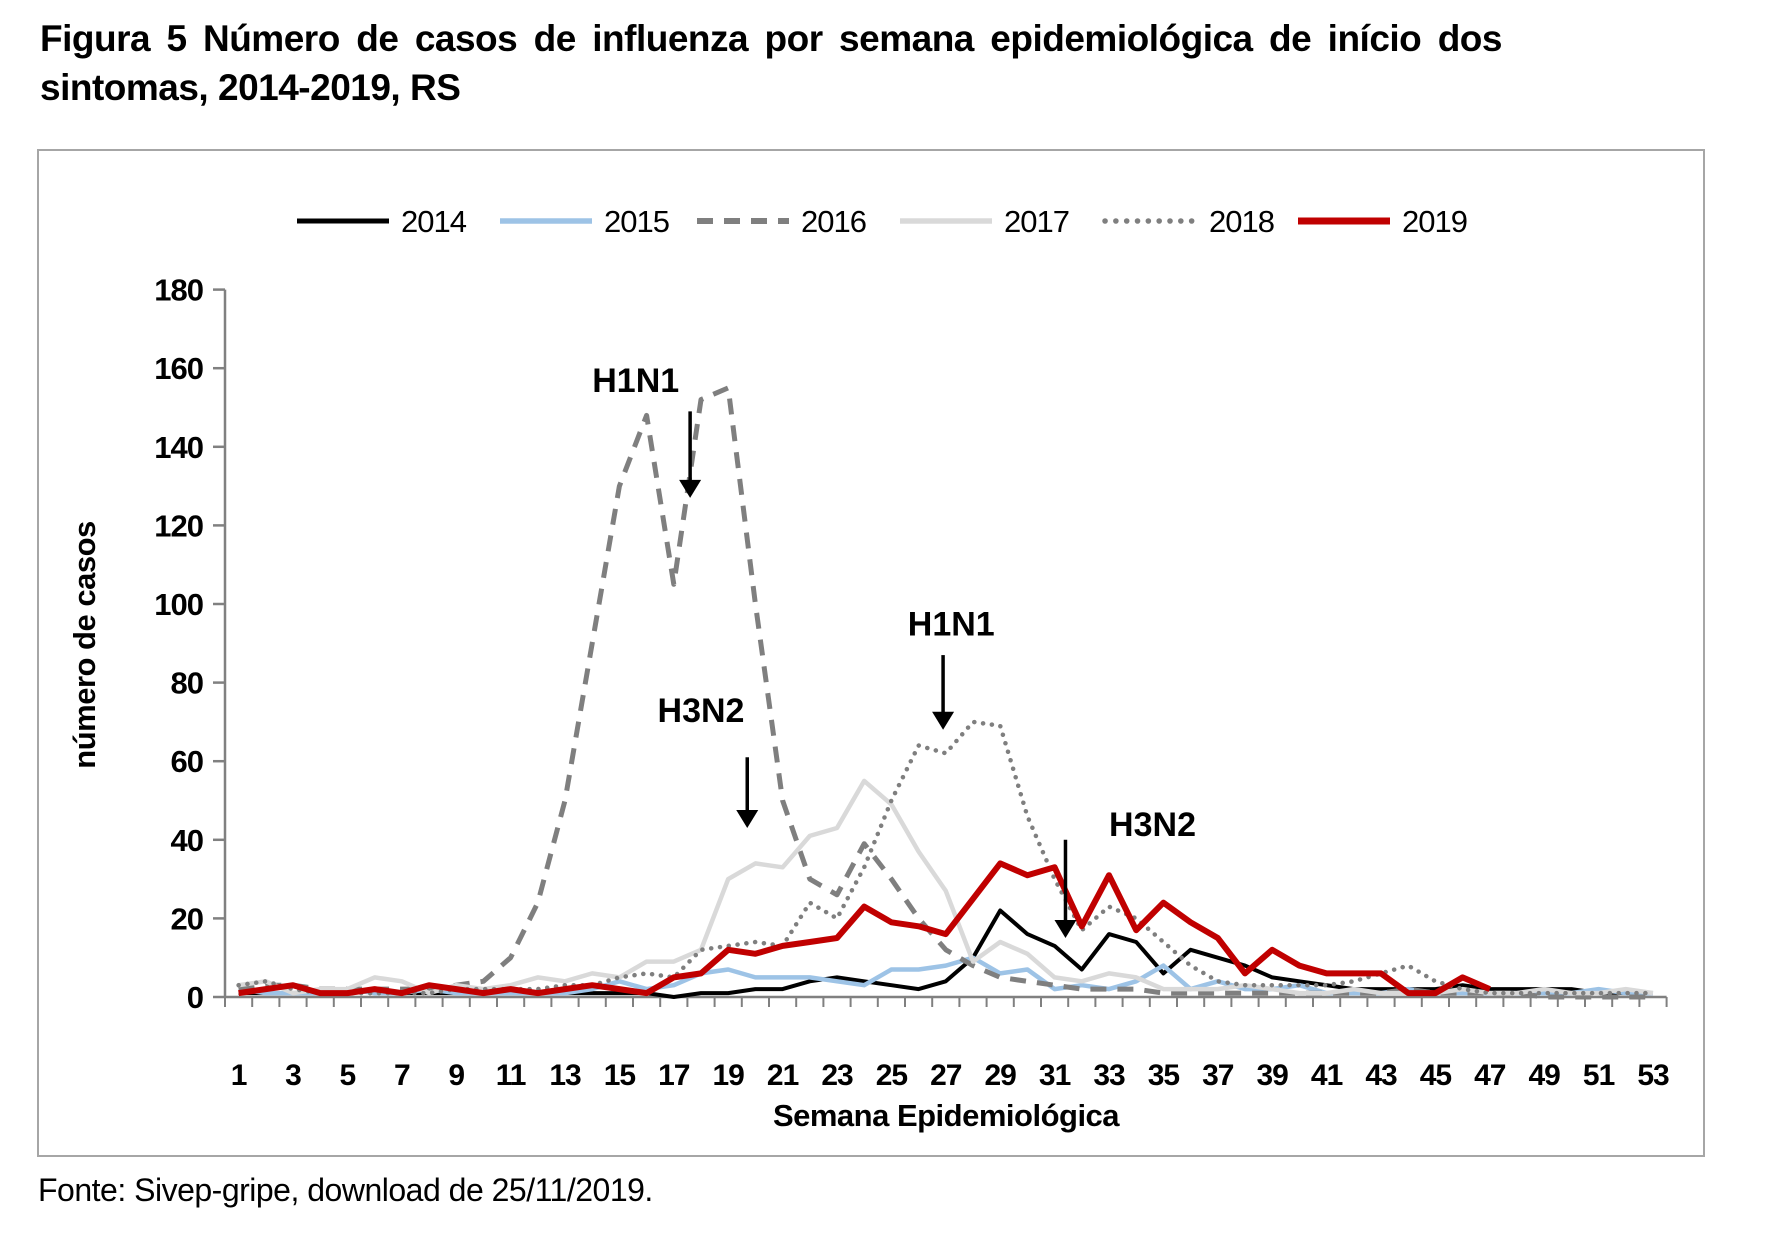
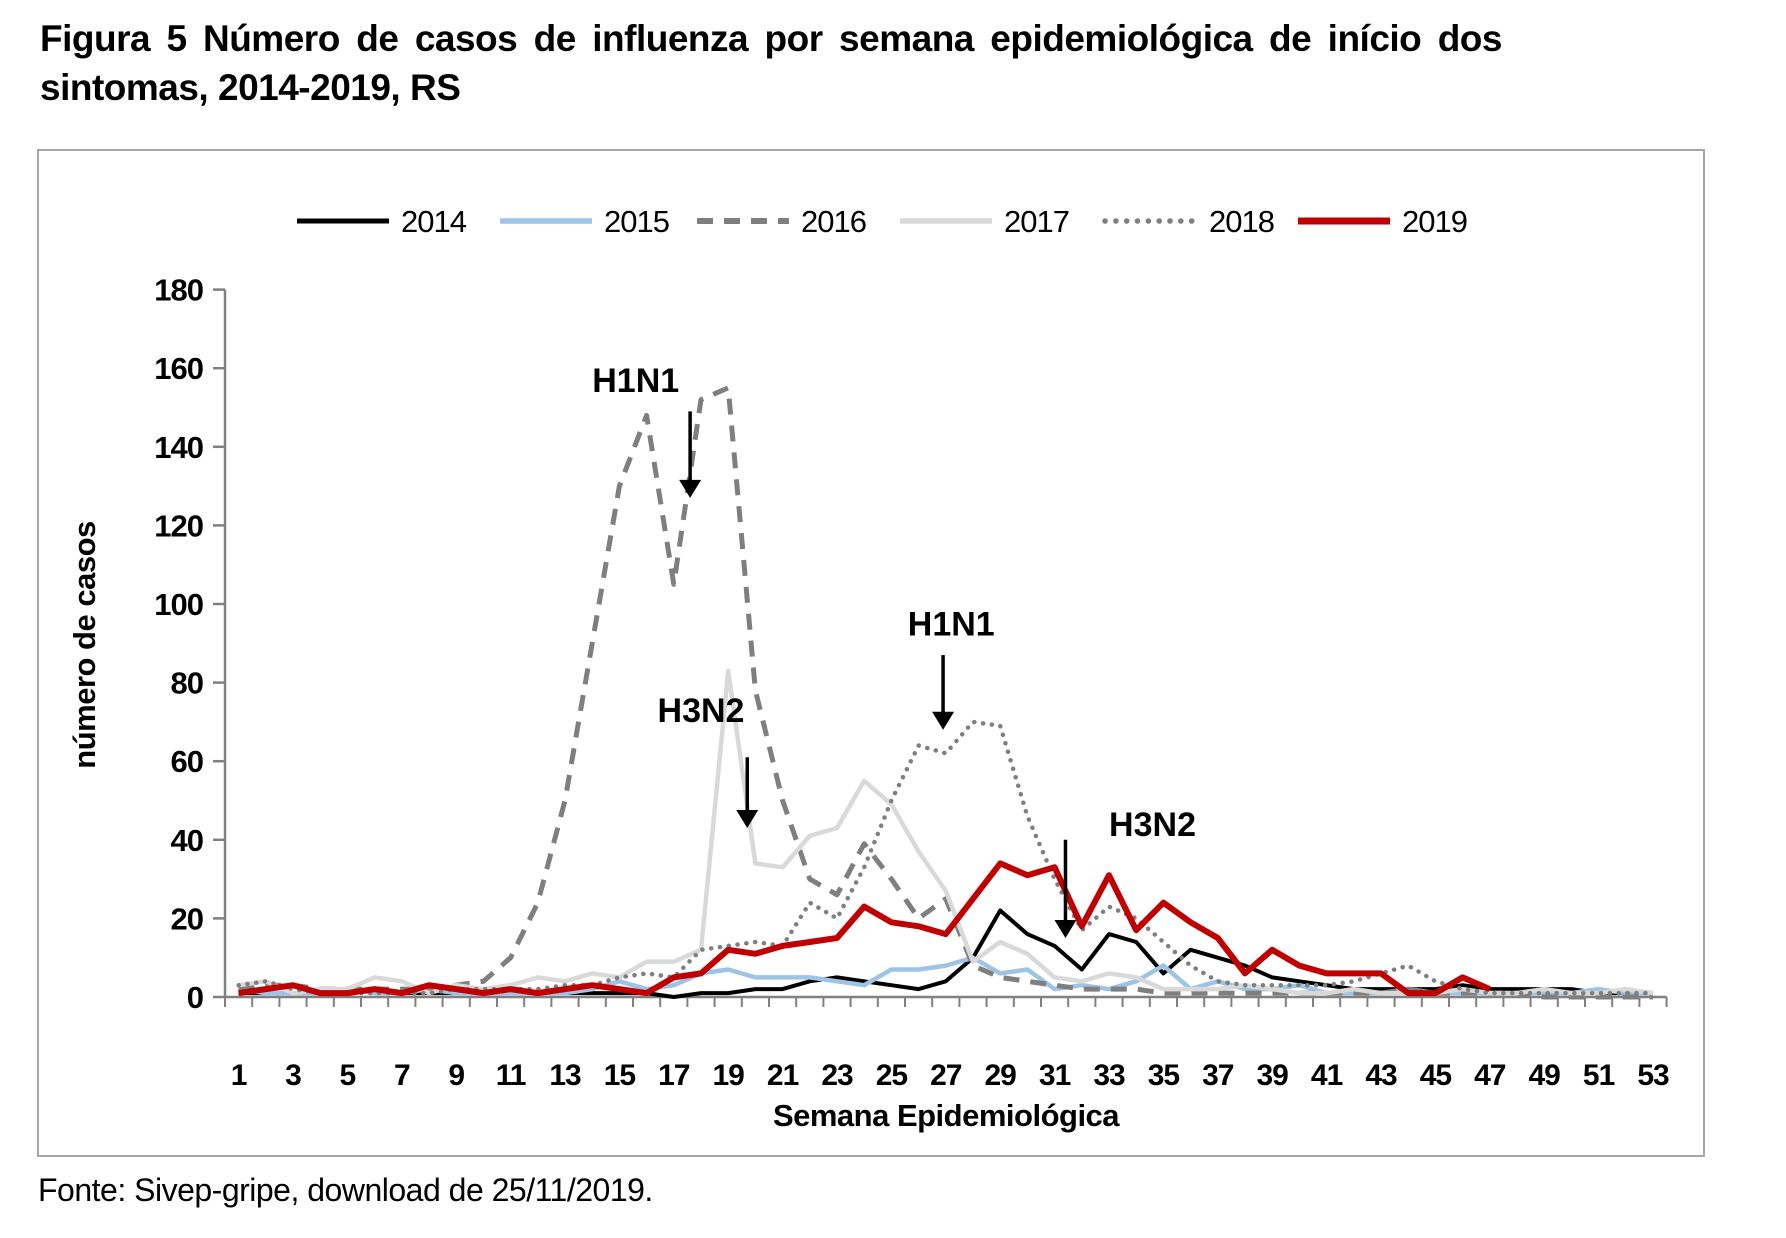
2017/19: 30 -> 83
2016/20: 100 -> 78
2016/27: 12 -> 25
